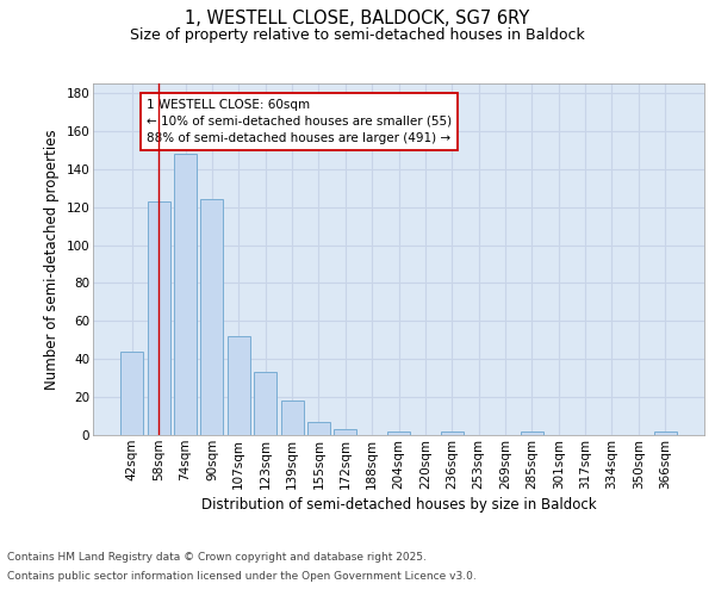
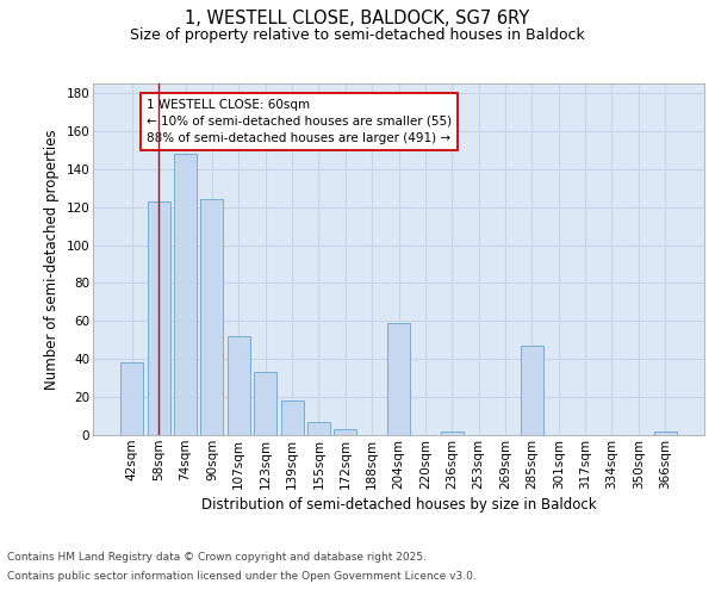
42sqm: 44 -> 38
204sqm: 2 -> 59
285sqm: 2 -> 47
